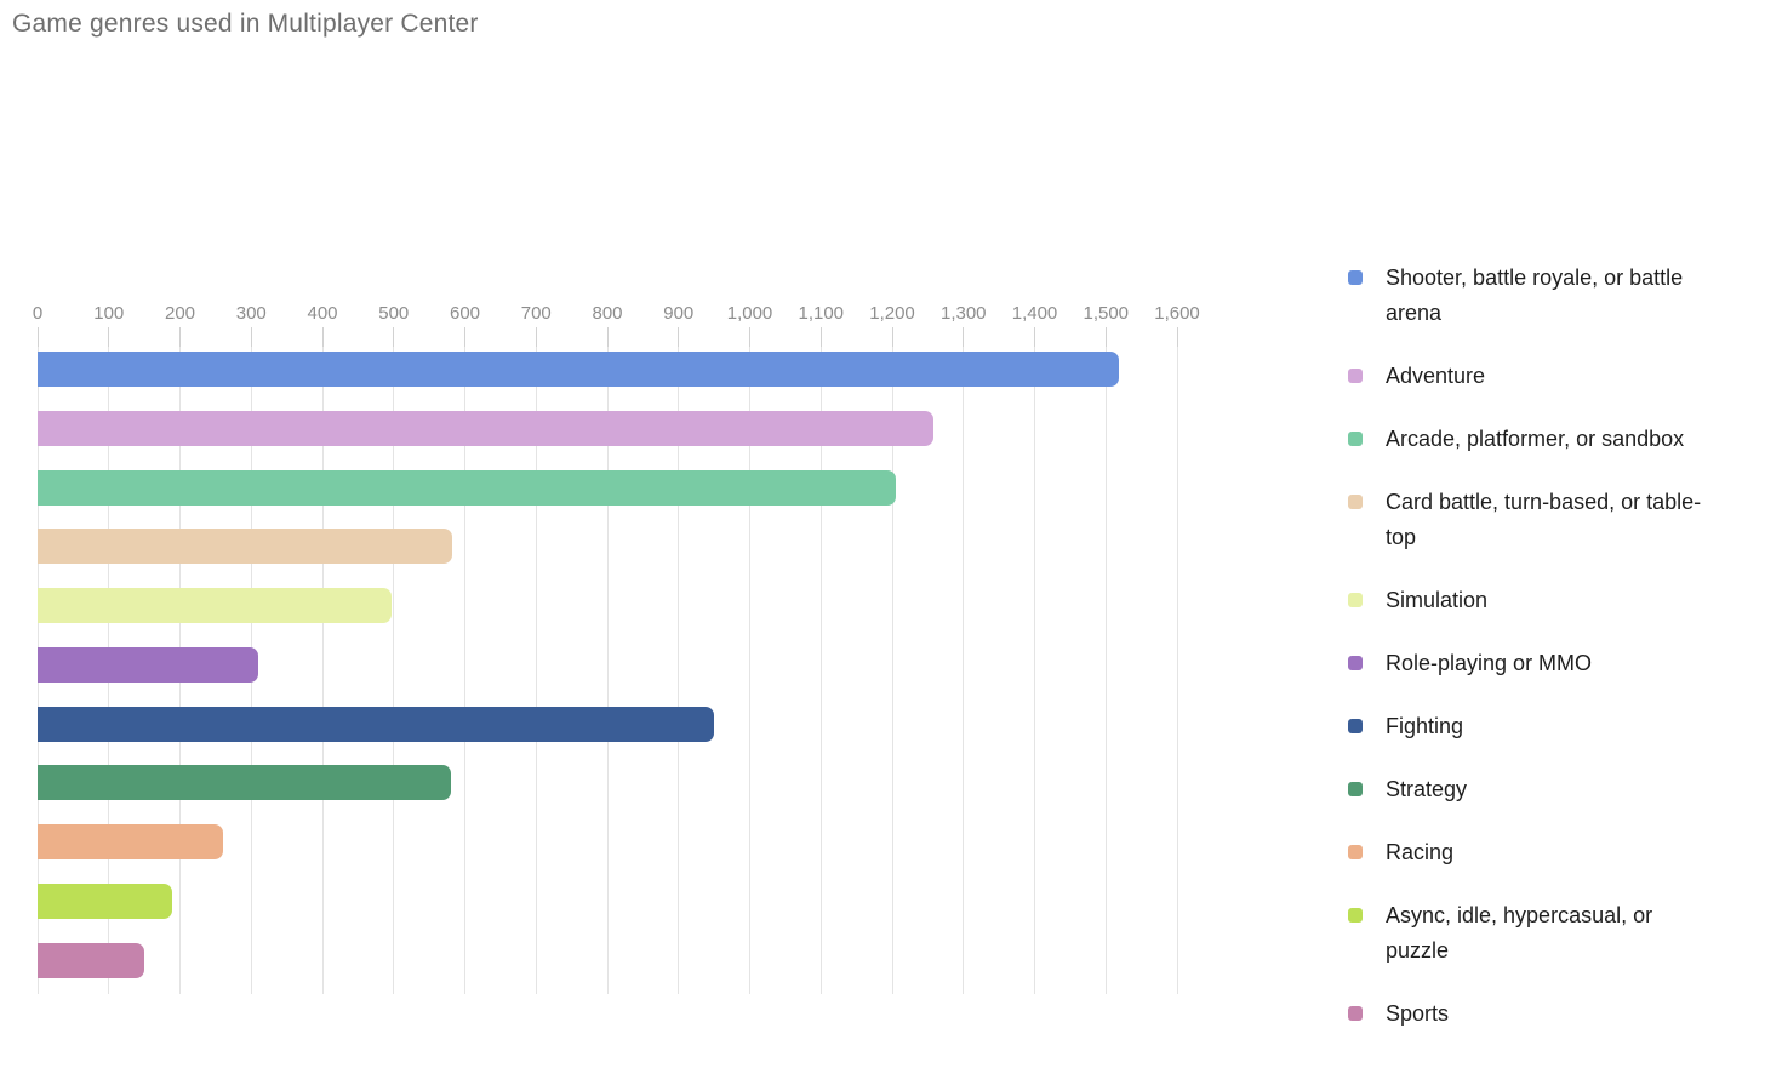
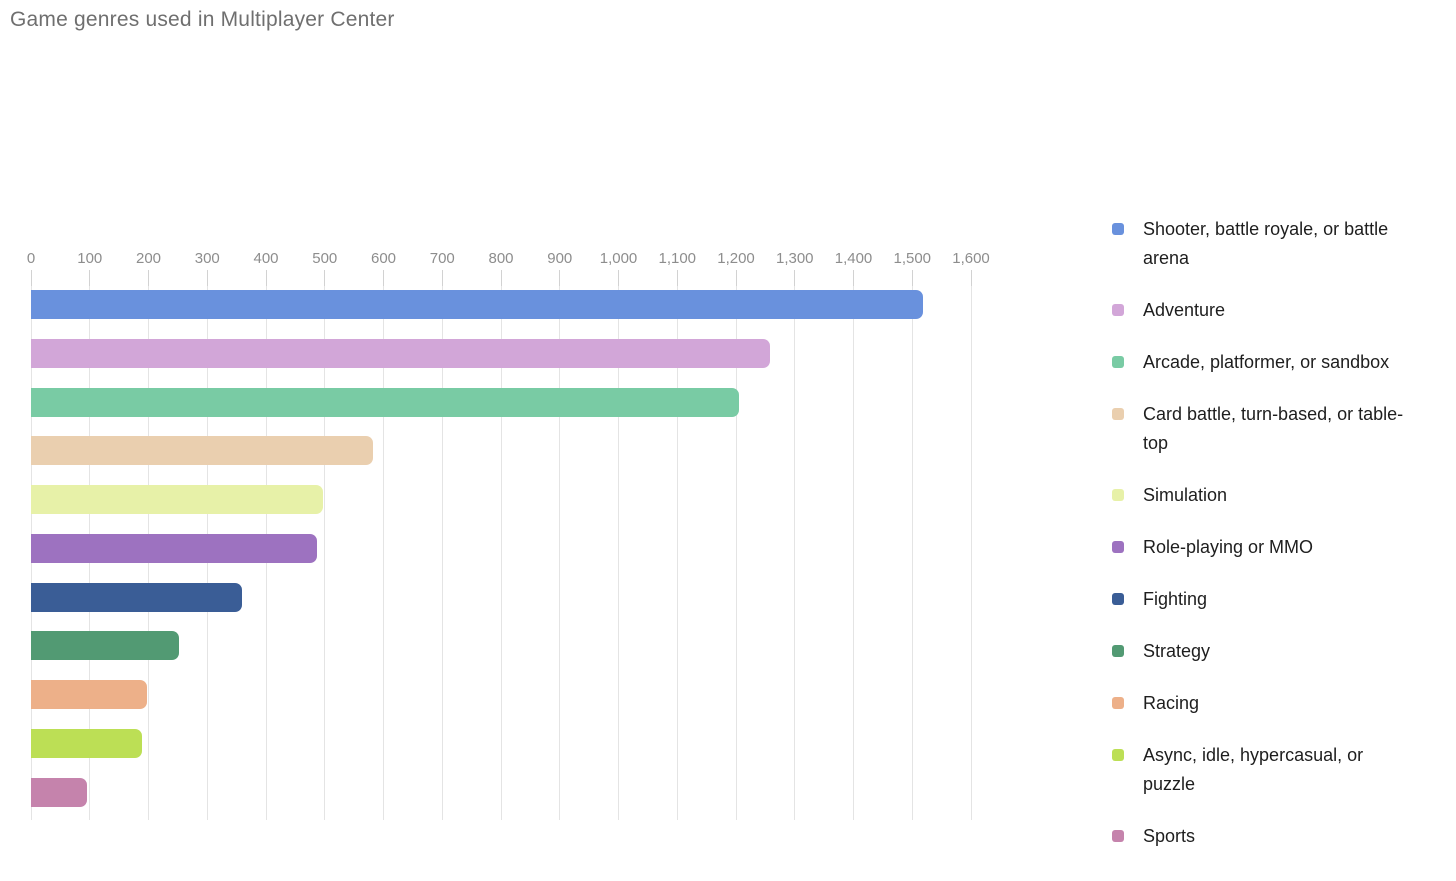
Role-playing or MMO: 310 -> 490
Fighting: 950 -> 360
Strategy: 580 -> 250
Racing: 260 -> 200
Sports: 150 -> 100
